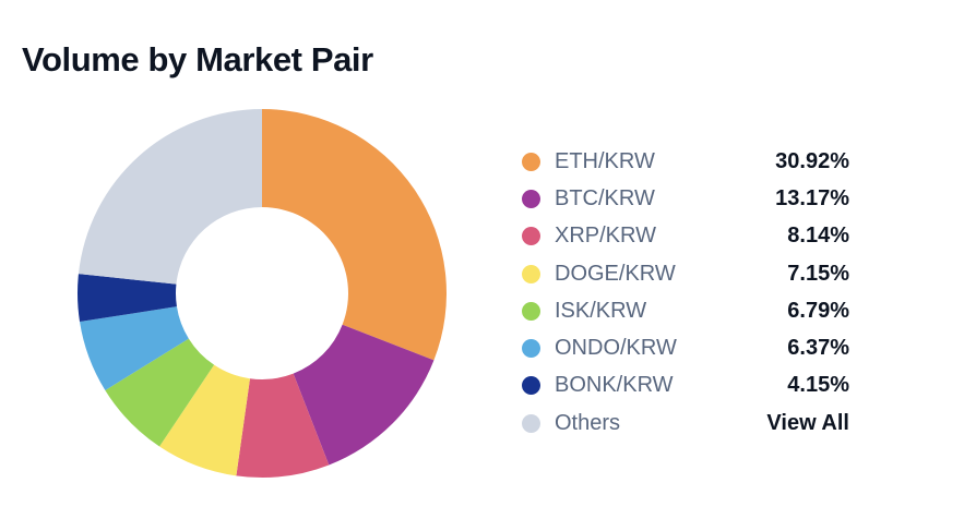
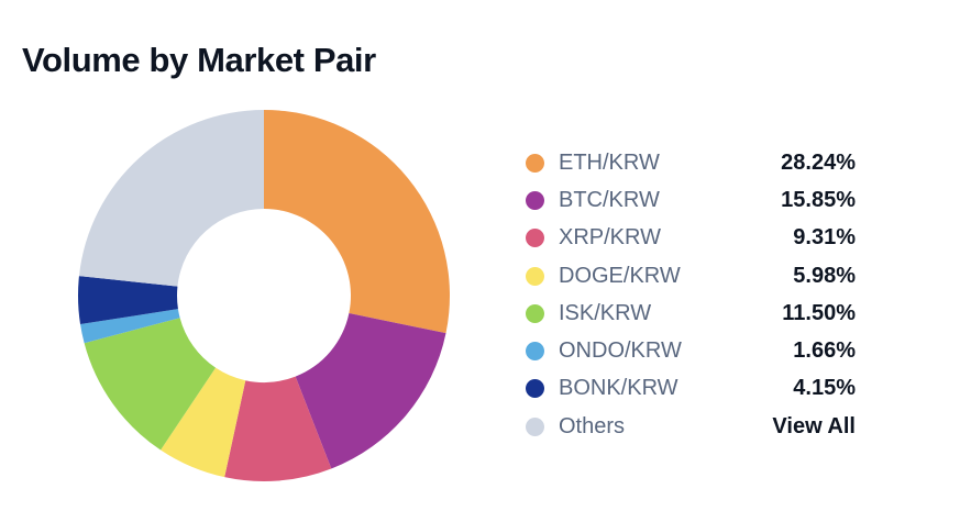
ETH/KRW: 30.92% -> 28.24%
BTC/KRW: 13.17% -> 15.85%
XRP/KRW: 8.14% -> 9.31%
DOGE/KRW: 7.15% -> 5.98%
ISK/KRW: 6.79% -> 11.50%
ONDO/KRW: 6.37% -> 1.66%
